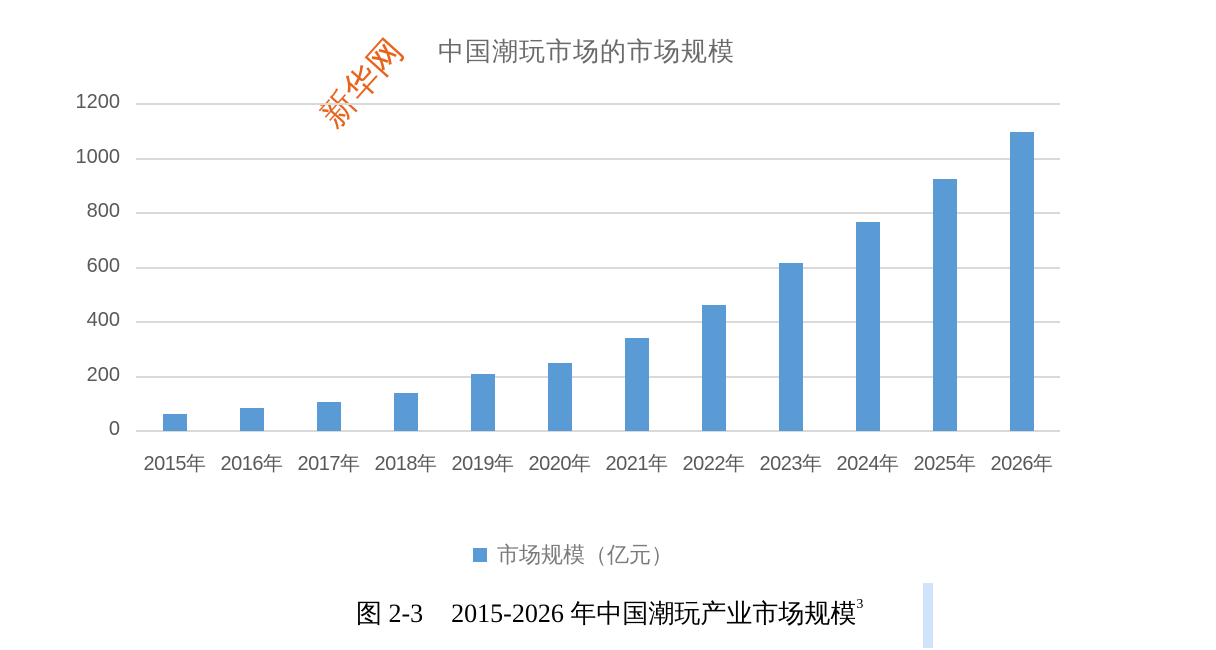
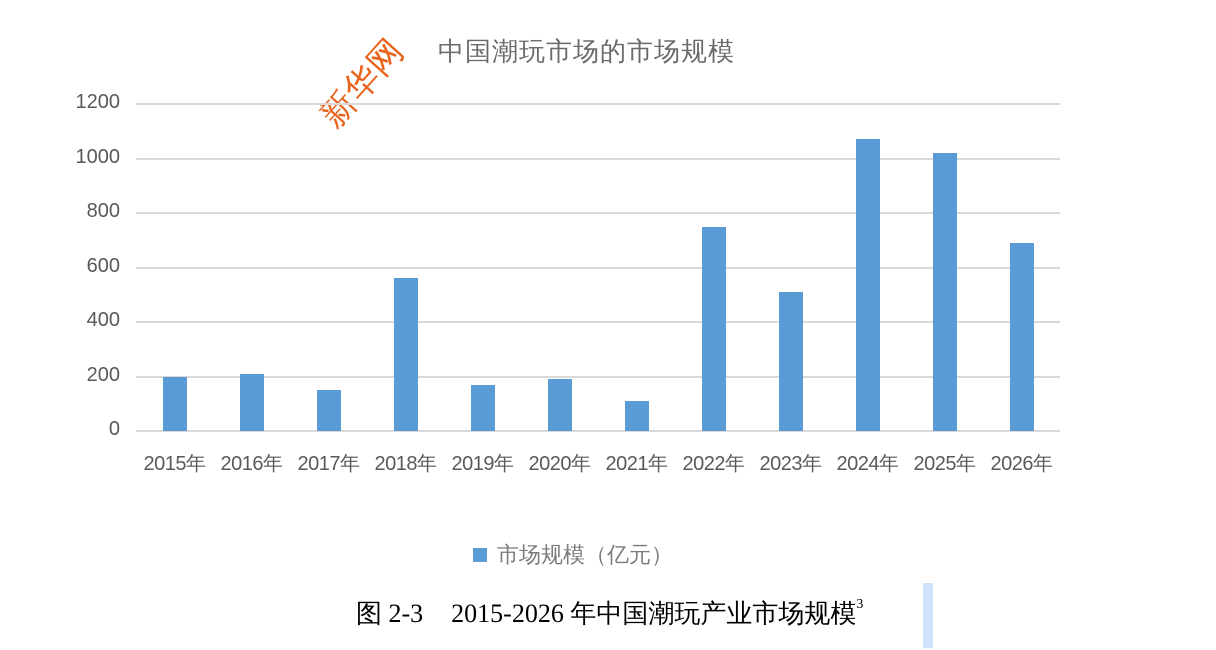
2015年: 60 -> 200
2016年: 80 -> 210
2017年: 110 -> 150
2018年: 140 -> 560
2019年: 210 -> 170
2020年: 250 -> 190
2021年: 340 -> 110
2022年: 460 -> 750
2023年: 620 -> 510
2024年: 770 -> 1070
2025年: 930 -> 1020
2026年: 1100 -> 690
